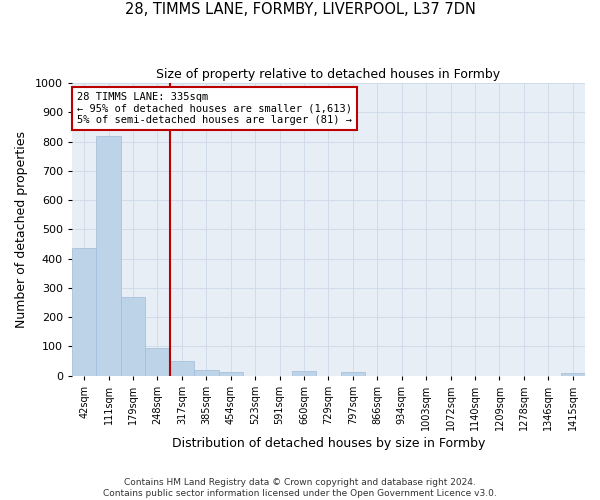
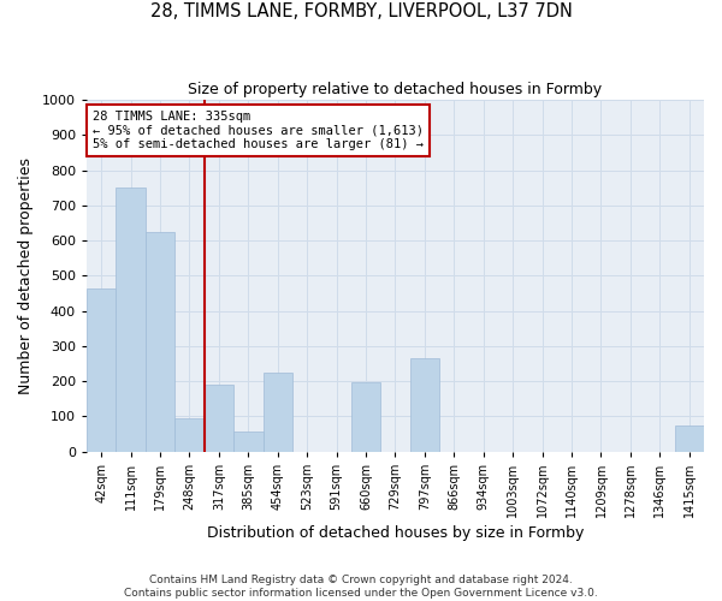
42sqm: 435 -> 465
111sqm: 820 -> 750
179sqm: 270 -> 625
317sqm: 50 -> 190
385sqm: 20 -> 55
454sqm: 12 -> 225
660sqm: 15 -> 195
797sqm: 12 -> 265
1415sqm: 10 -> 75
